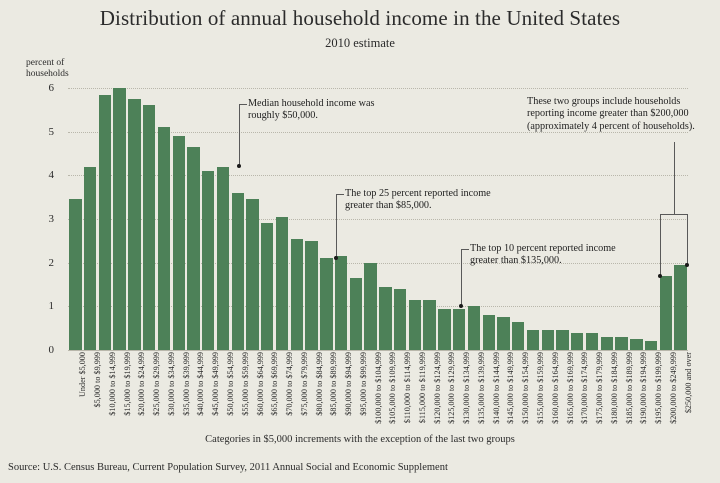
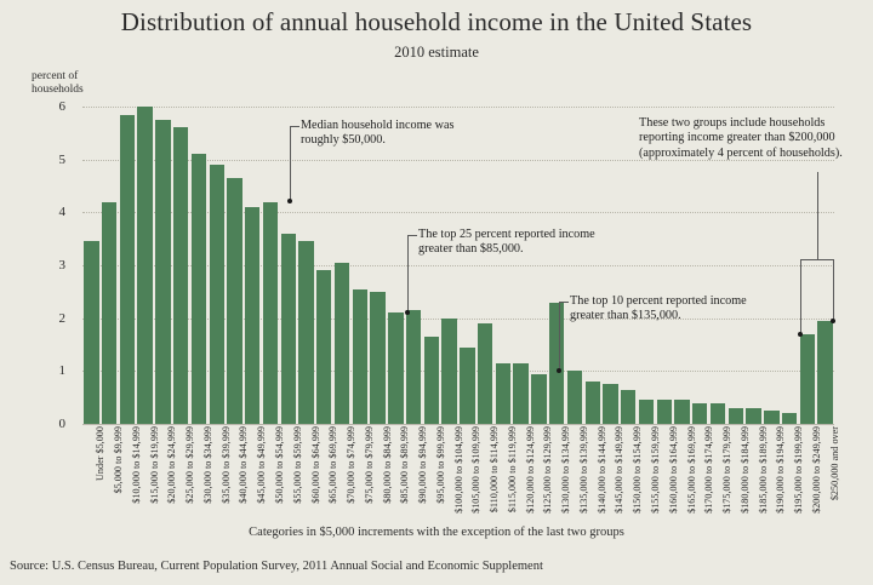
$110,000 to $114,999: 1.4 -> 1.9
$130,000 to $134,999: 0.9 -> 2.3
